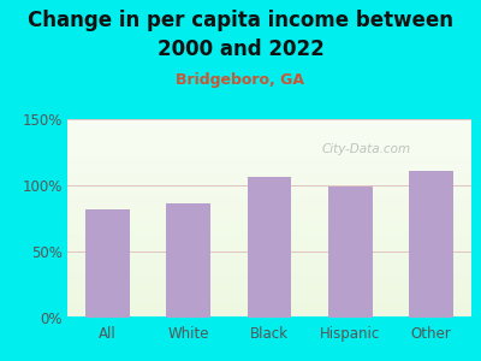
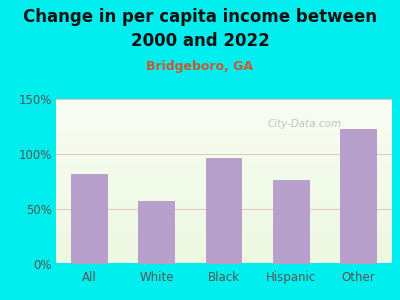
White: 86% -> 57%
Black: 106% -> 96%
Hispanic: 99% -> 76%
Other: 111% -> 123%
